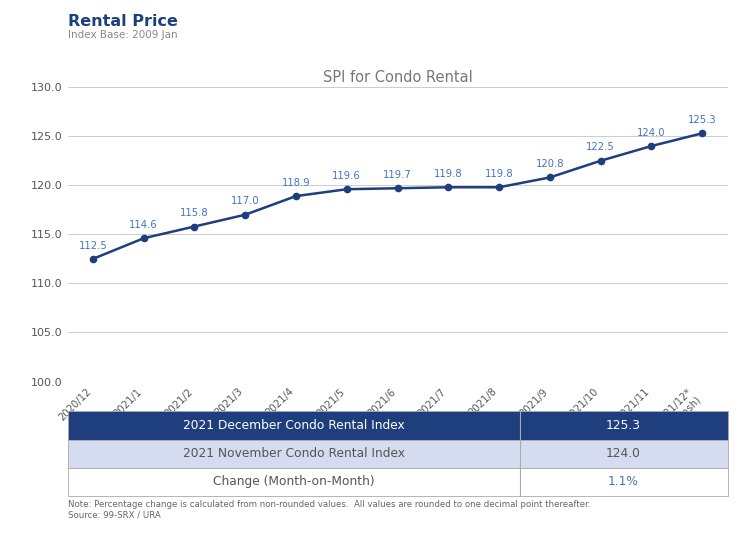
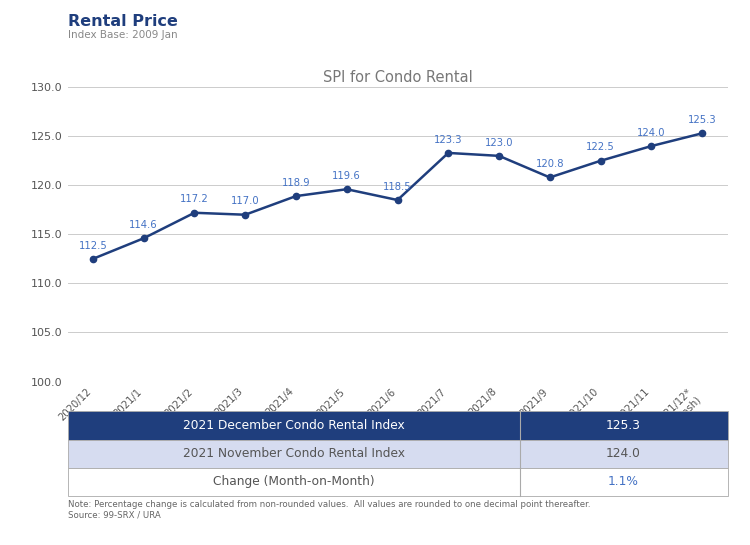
2021/2: 115.8 -> 117.2
2021/6: 119.7 -> 118.5
2021/7: 119.8 -> 123.3
2021/8: 119.8 -> 123.0
